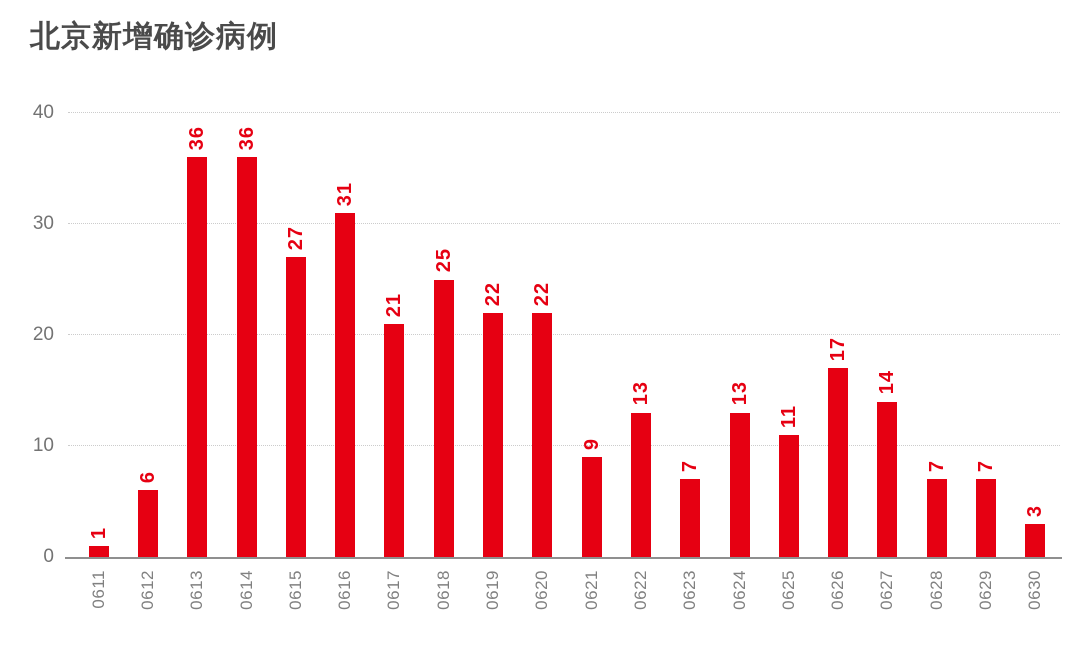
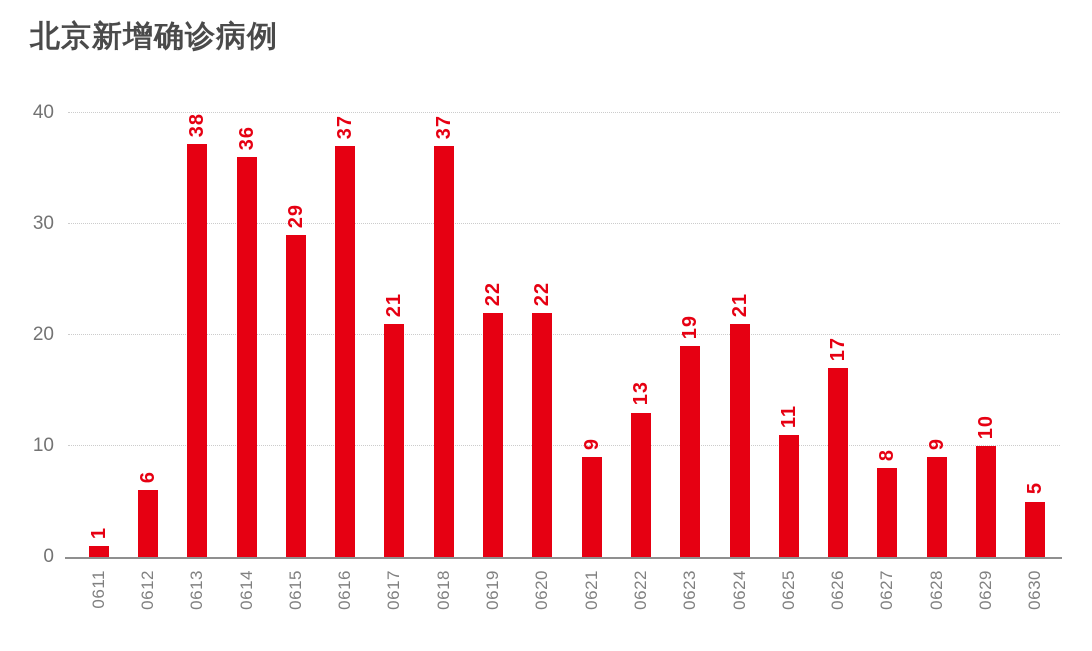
0613: 36 -> 38
0615: 27 -> 29
0616: 31 -> 37
0618: 25 -> 37
0623: 7 -> 19
0624: 13 -> 21
0627: 14 -> 8
0628: 7 -> 9
0629: 7 -> 10
0630: 3 -> 5
